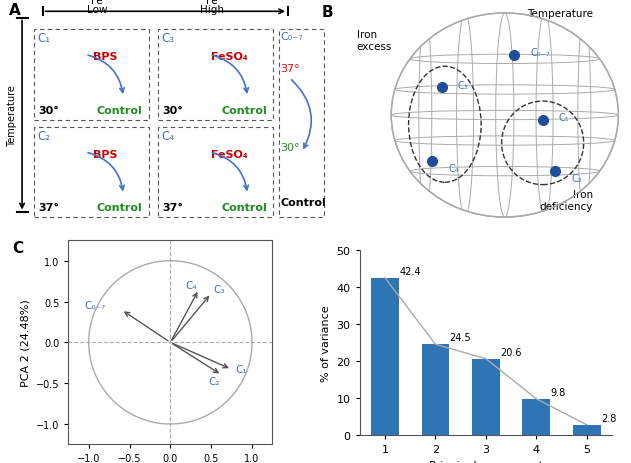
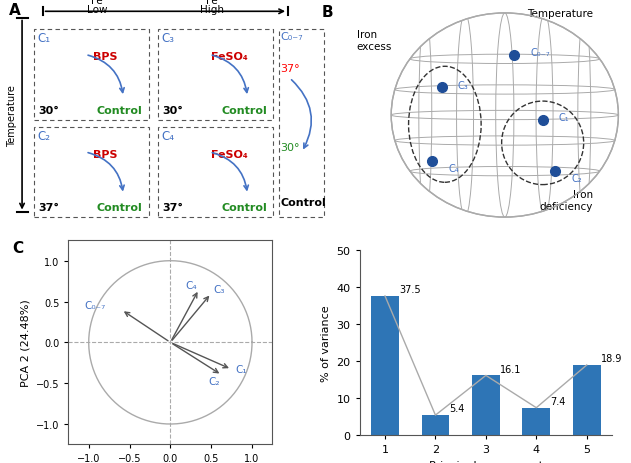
1: 42.4 -> 37.5
2: 24.5 -> 5.4
3: 20.6 -> 16.1
4: 9.8 -> 7.4
5: 2.8 -> 18.9
